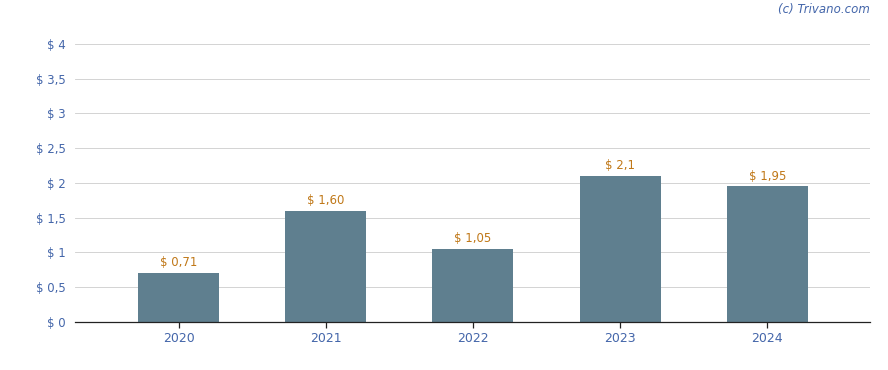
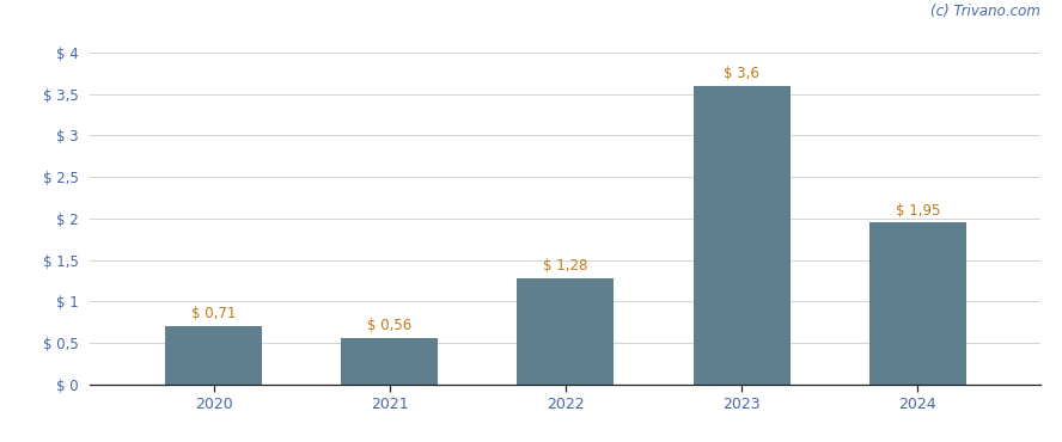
2021: 1,60 -> 0,56
2022: 1,05 -> 1,28
2023: 2,1 -> 3,6
